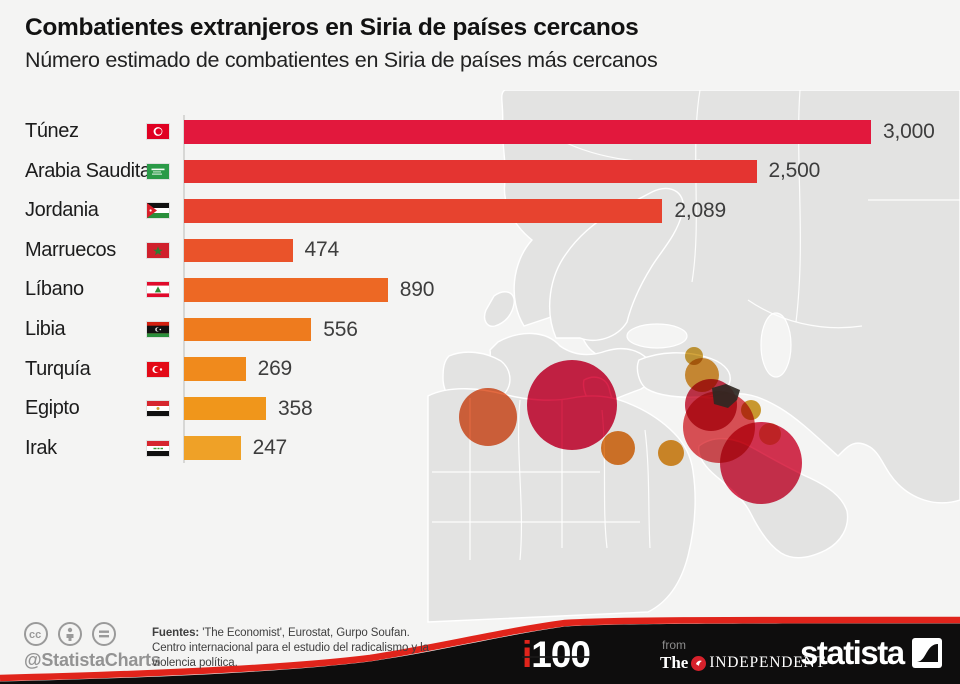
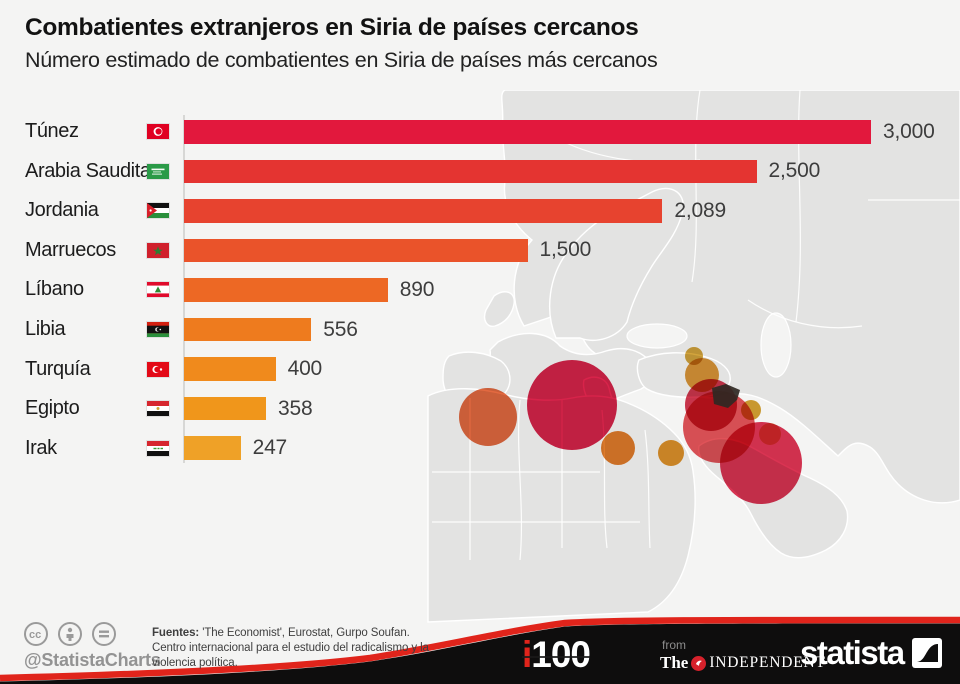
Marruecos: 474 -> 1,500
Turquía: 269 -> 400
